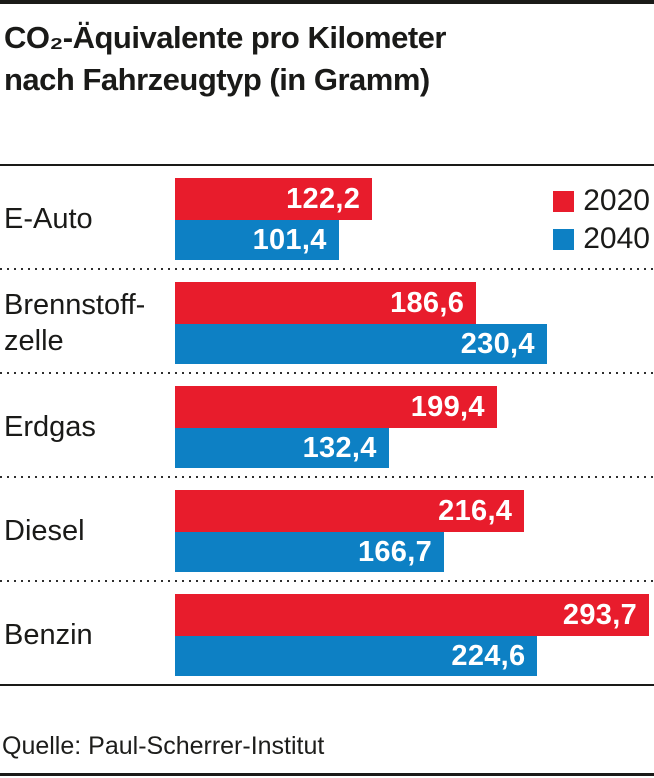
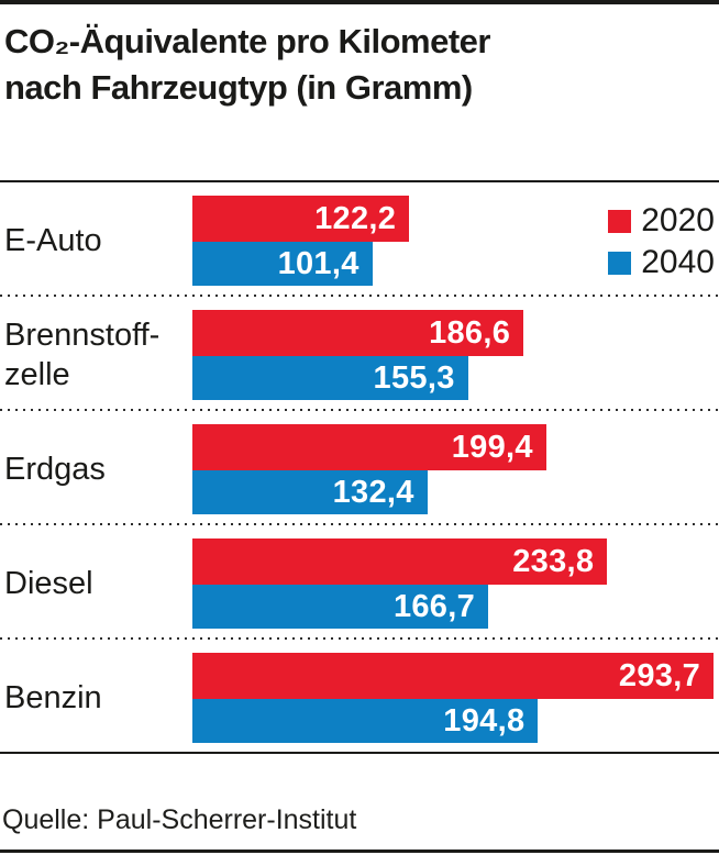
2040/Brennstoff- zelle: 230,4 -> 155,3
2020/Diesel: 216,4 -> 233,8
2040/Benzin: 224,6 -> 194,8
